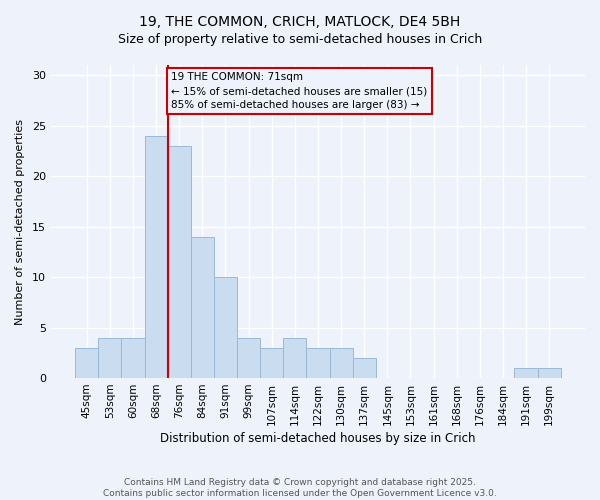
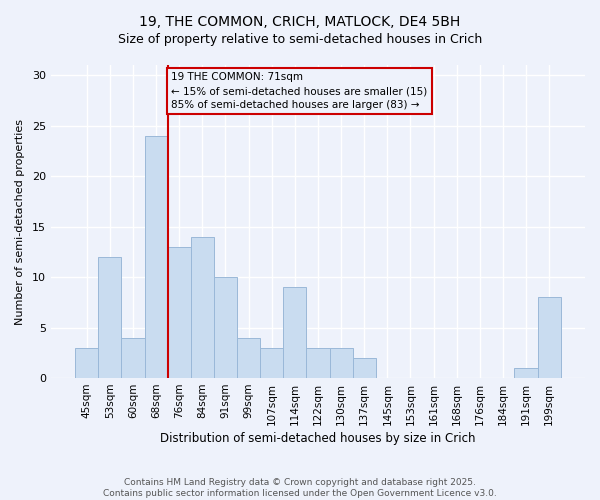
53sqm: 4 -> 12
76sqm: 23 -> 13
114sqm: 4 -> 9
199sqm: 1 -> 8
